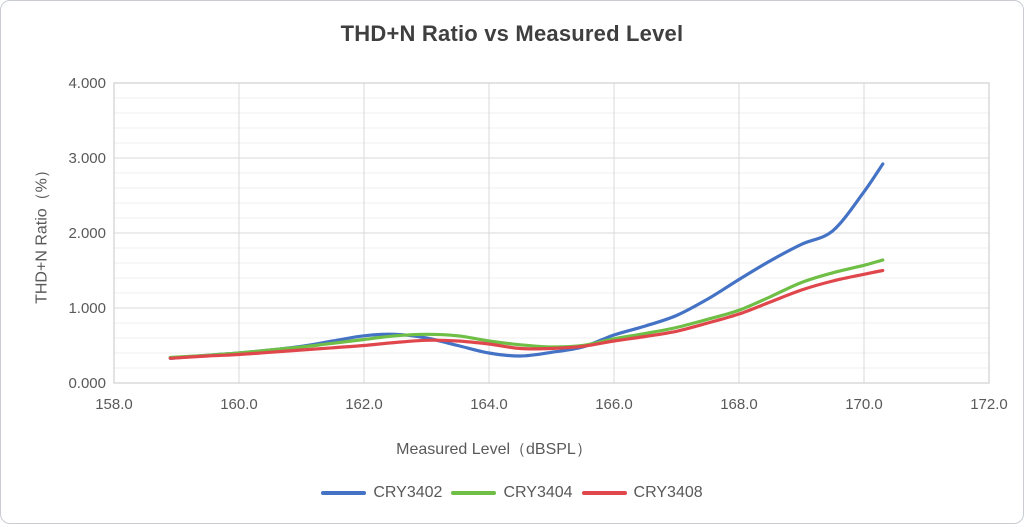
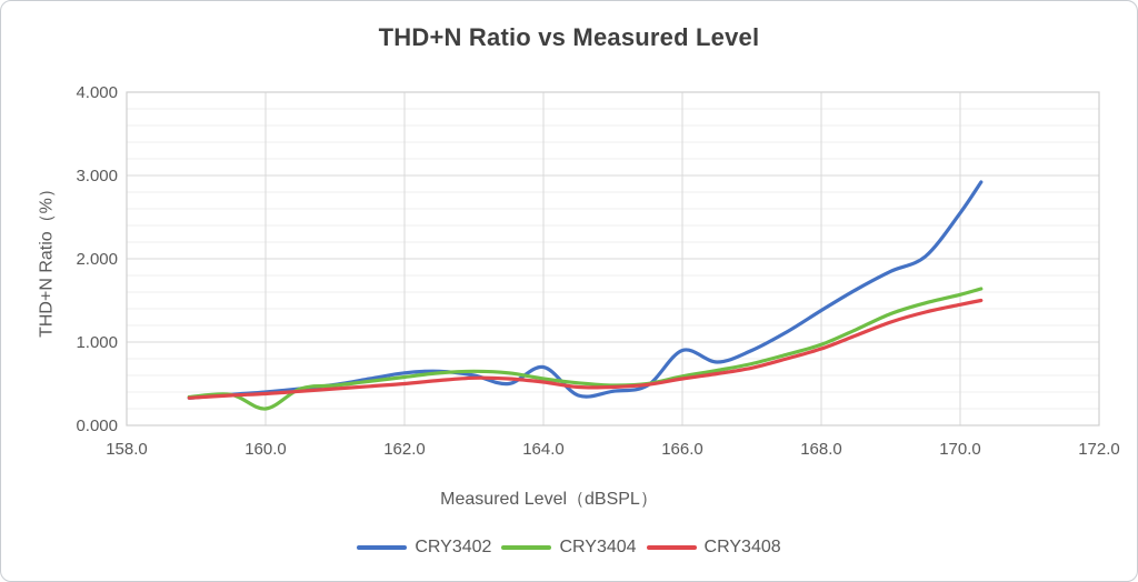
CRY3404/160.0: 0.4 -> 0.2
CRY3402/164.0: 0.4 -> 0.7
CRY3402/166.0: 0.6 -> 0.9
